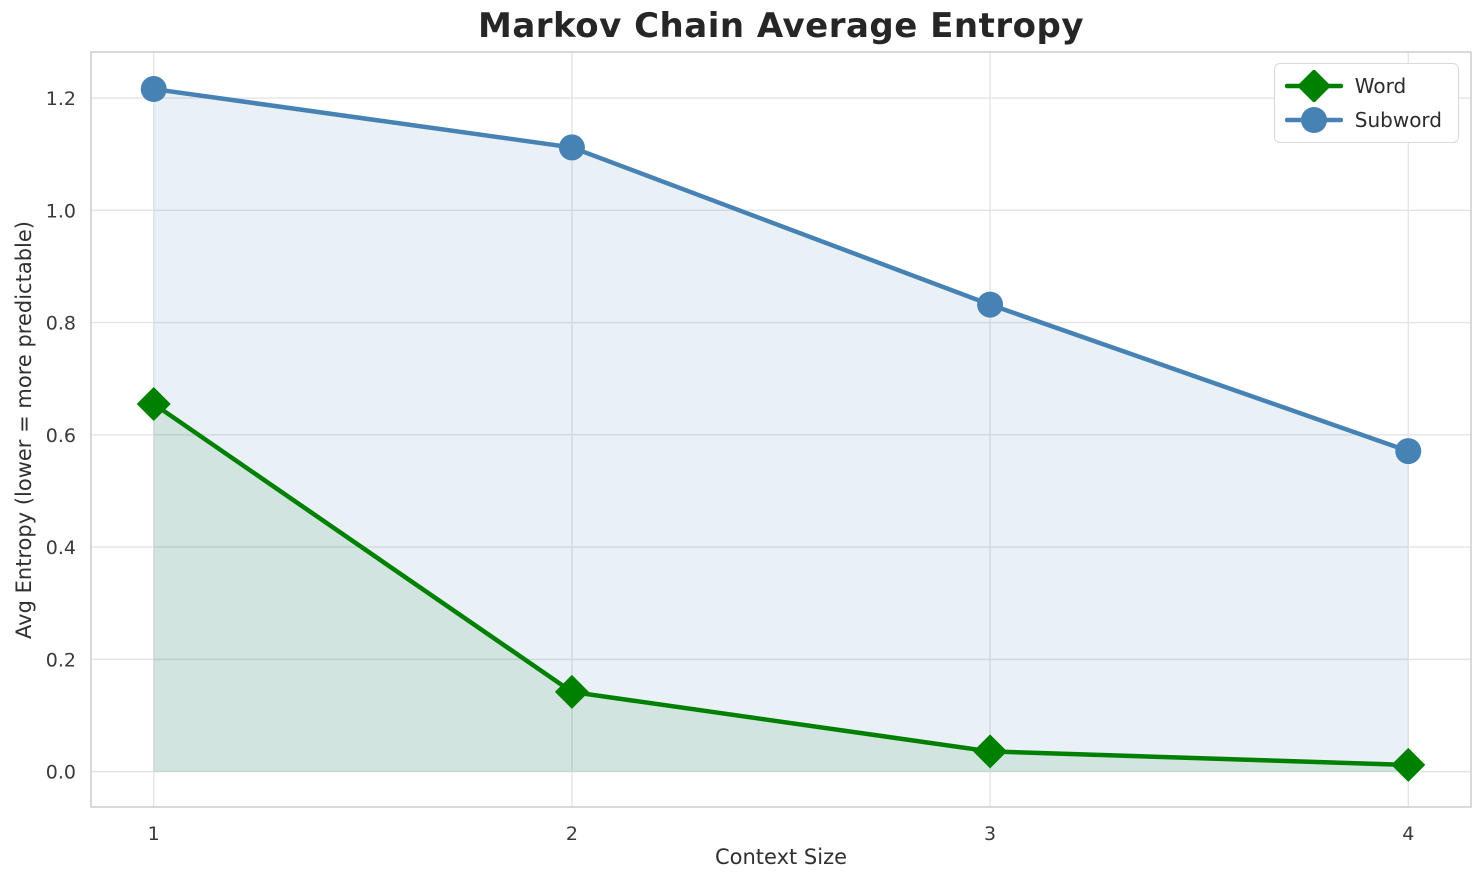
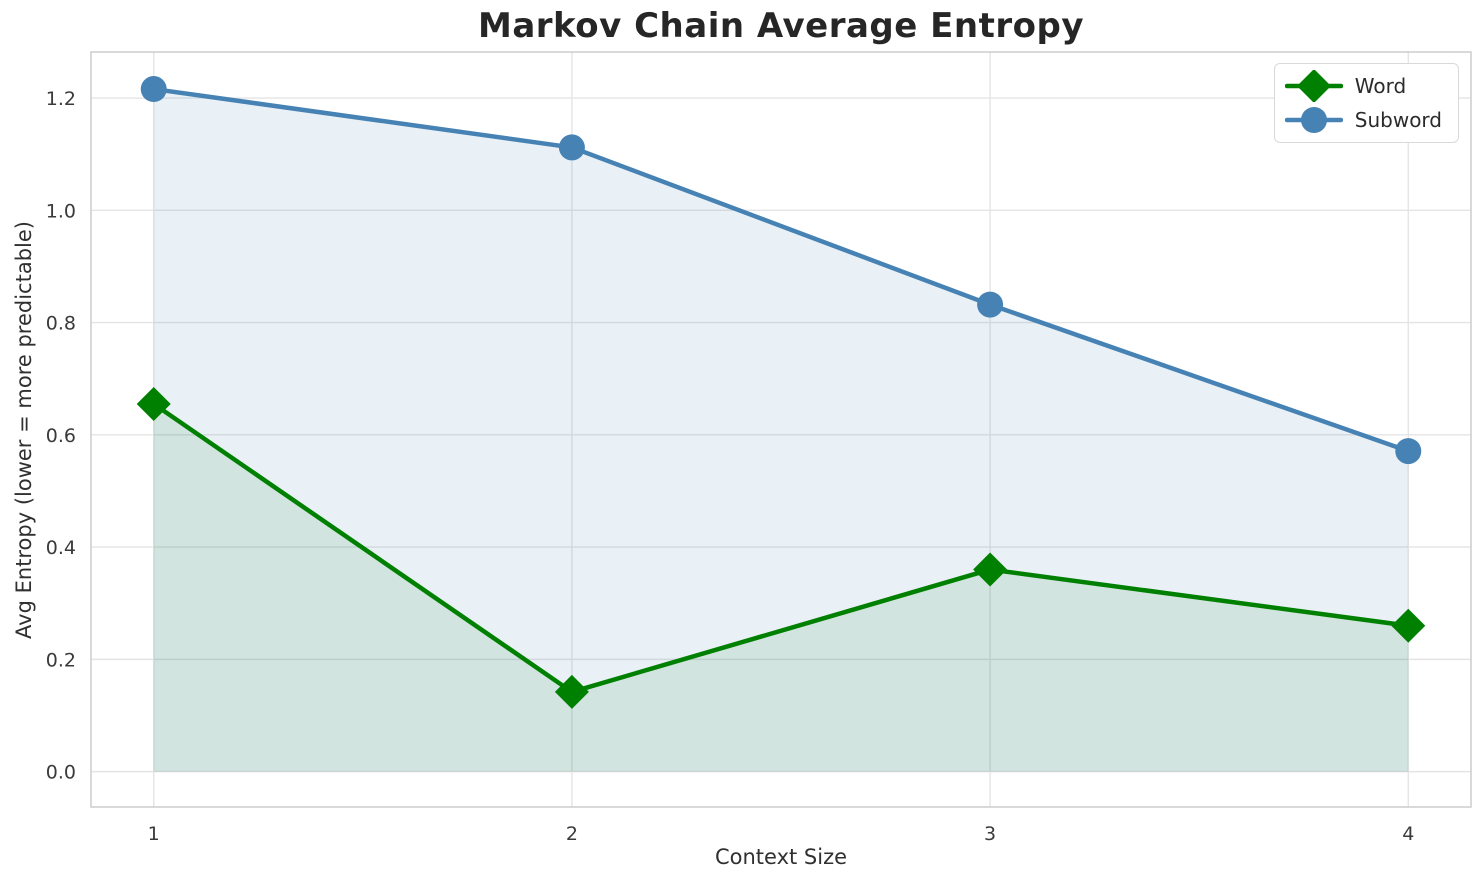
Word/3: 0.04 -> 0.36
Word/4: 0.01 -> 0.26
